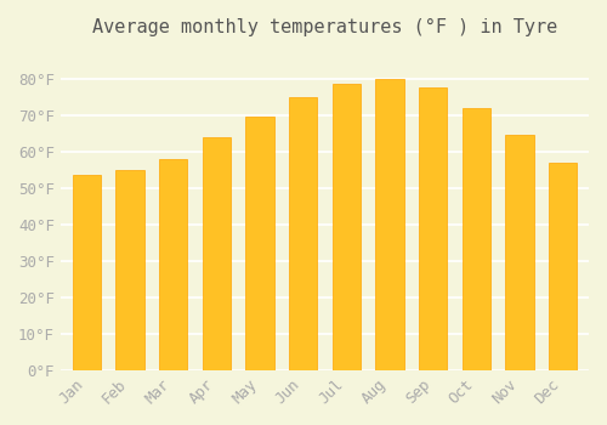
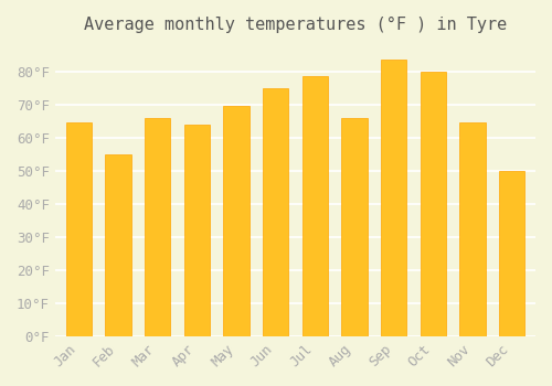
Jan: 53.5°F -> 64.5°F
Mar: 58.0°F -> 66.0°F
Aug: 80.0°F -> 66.0°F
Sep: 77.5°F -> 83.5°F
Oct: 72.0°F -> 80.0°F
Dec: 57.0°F -> 50.0°F
